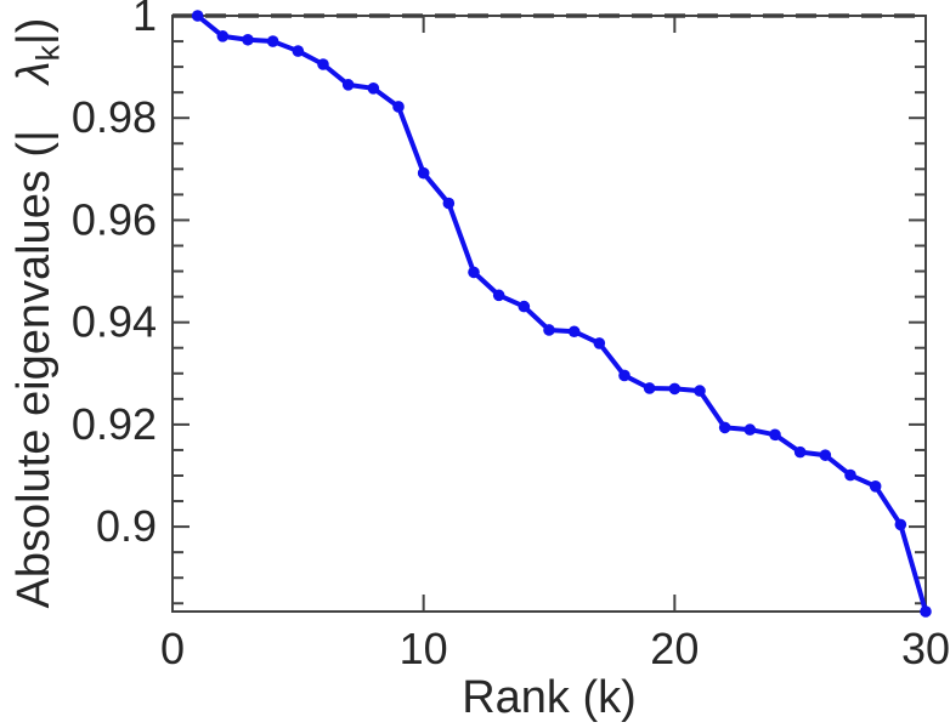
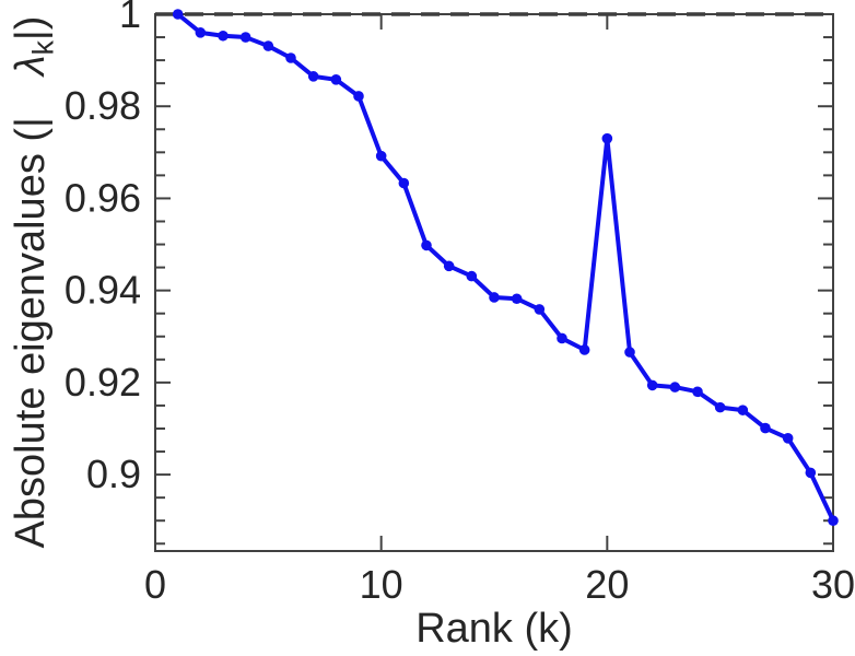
20: 0.927 -> 0.973
30: 0.883 -> 0.890
